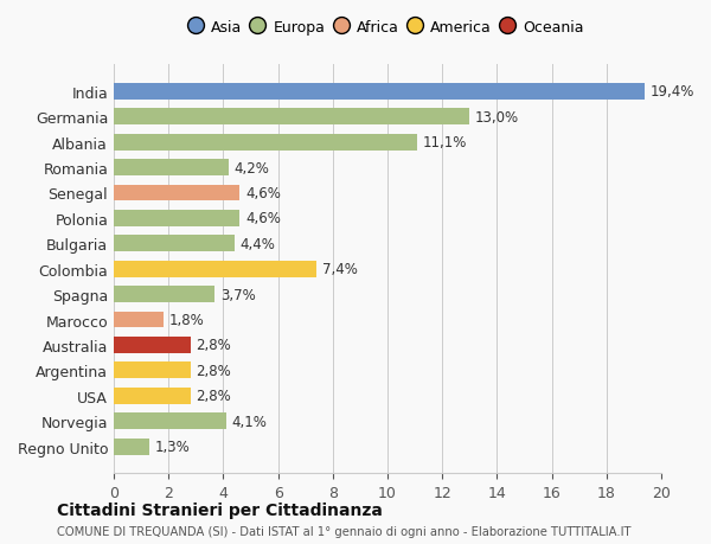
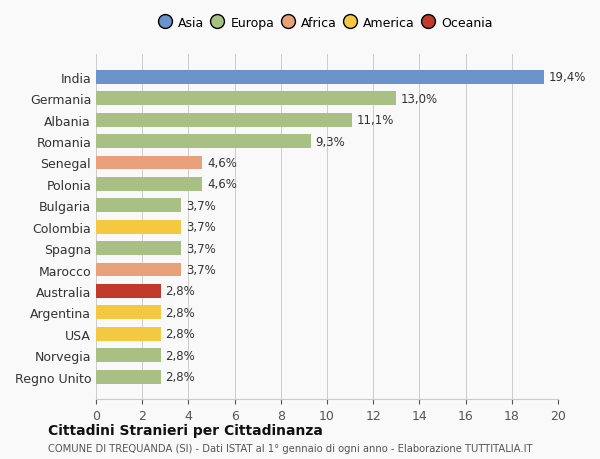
Romania: 4,2% -> 9,3%
Bulgaria: 4,4% -> 3,7%
Colombia: 7,4% -> 3,7%
Marocco: 1,8% -> 3,7%
Norvegia: 4,1% -> 2,8%
Regno Unito: 1,3% -> 2,8%
